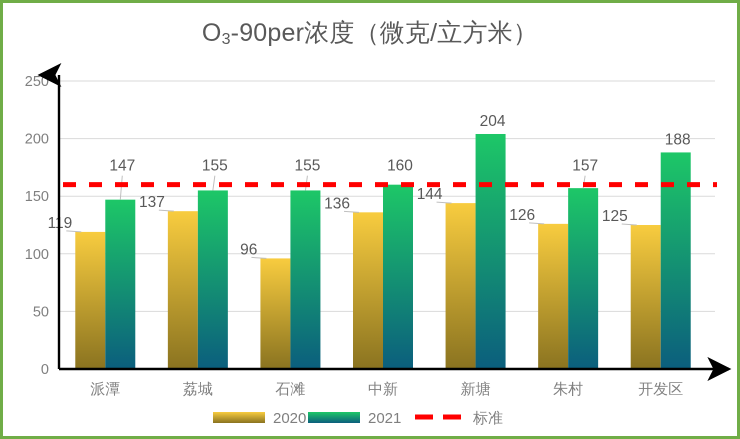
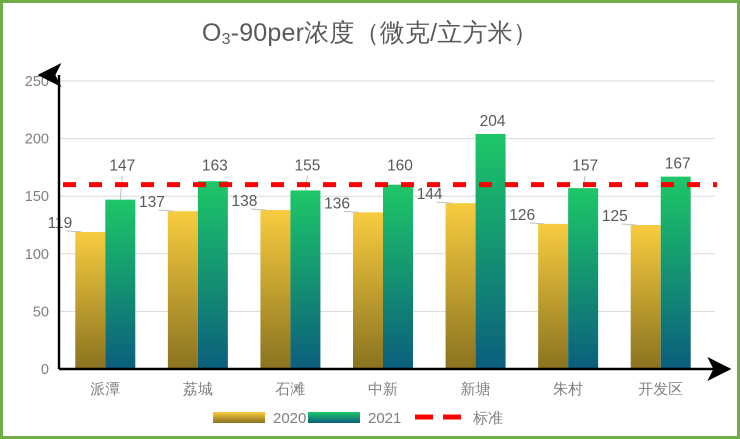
2021/荔城: 155 -> 163
2020/石滩: 96 -> 138
2021/开发区: 188 -> 167
